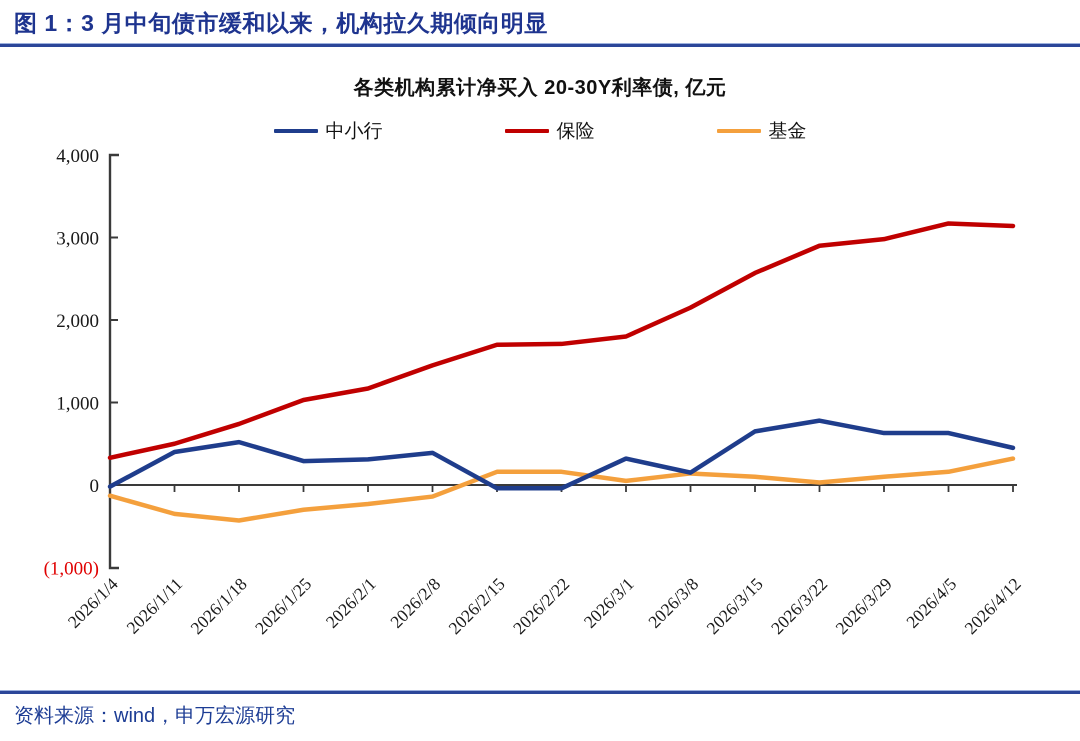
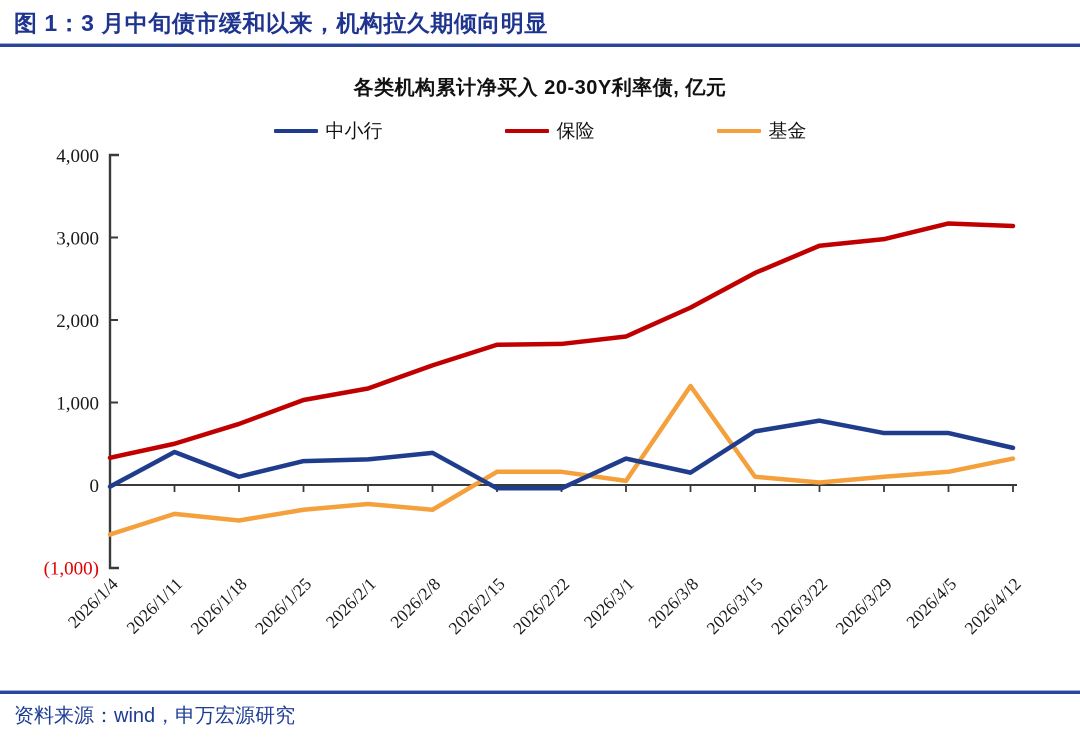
基金/2026/1/4: -100 -> -600
中小行/2026/1/18: 500 -> 100
基金/2026/2/8: -100 -> -300
基金/2026/3/8: 100 -> 1200
